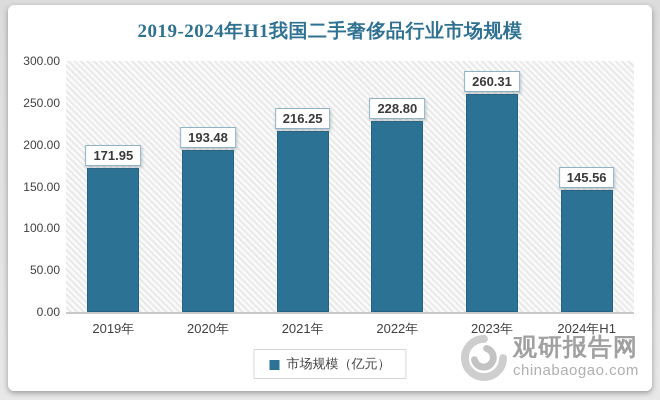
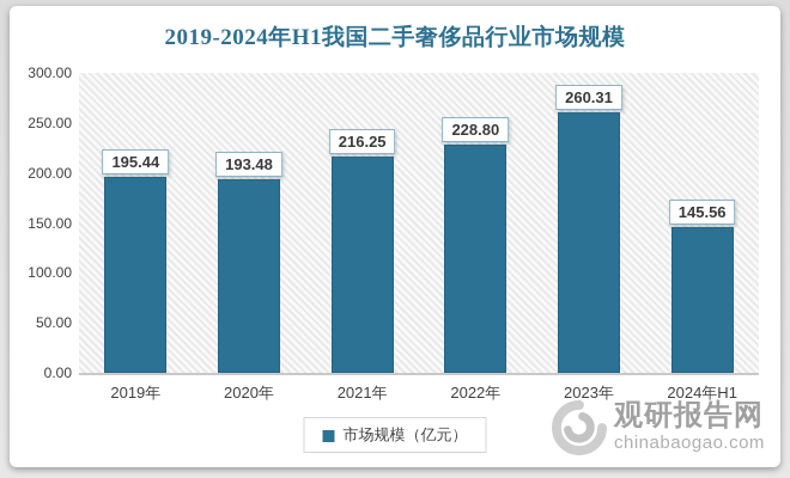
2019年: 171.95 -> 195.44
